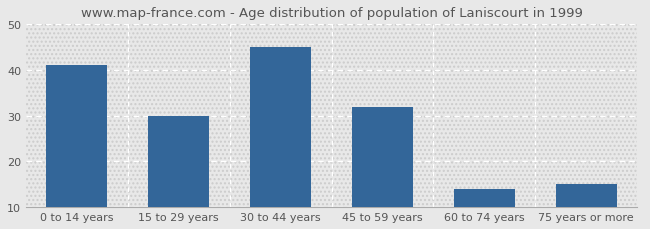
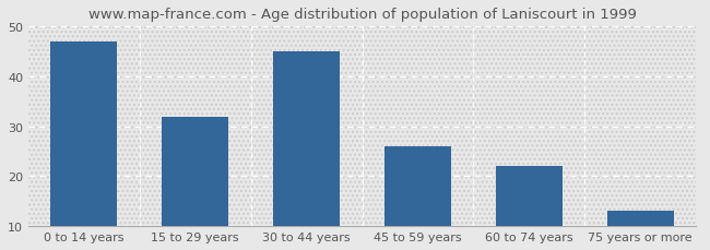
0 to 14 years: 41 -> 47
15 to 29 years: 30 -> 32
45 to 59 years: 32 -> 26
60 to 74 years: 14 -> 22
75 years or more: 15 -> 13
